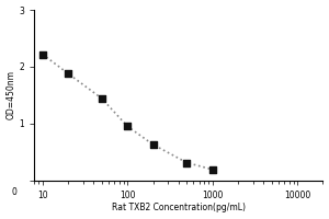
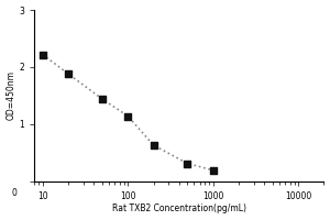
100: 0.95 -> 1.14
